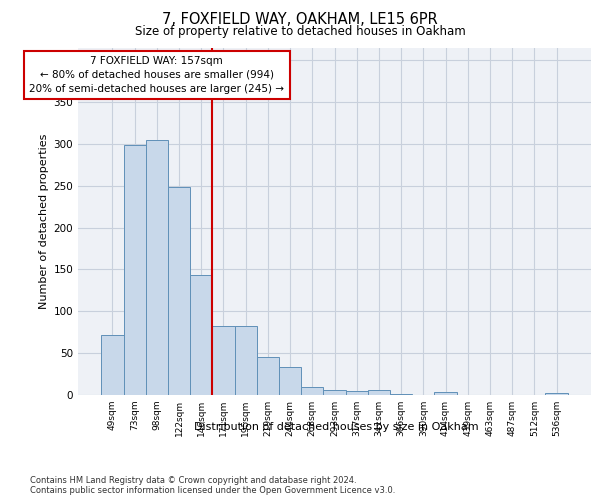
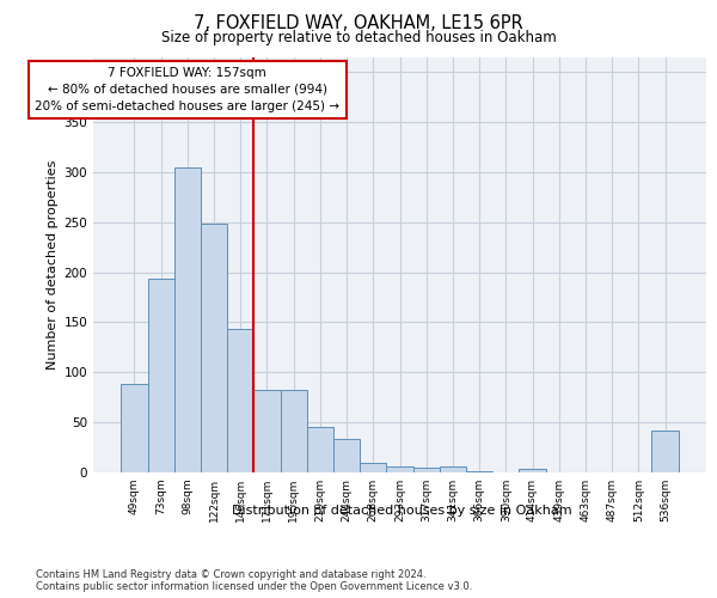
49sqm: 72 -> 88
73sqm: 298 -> 194
536sqm: 2 -> 42
